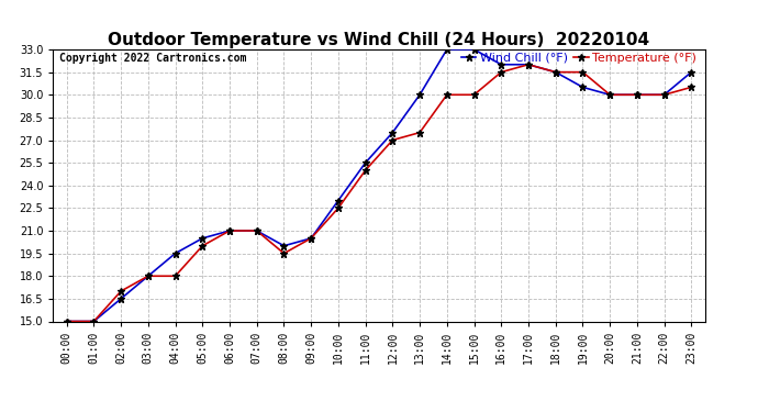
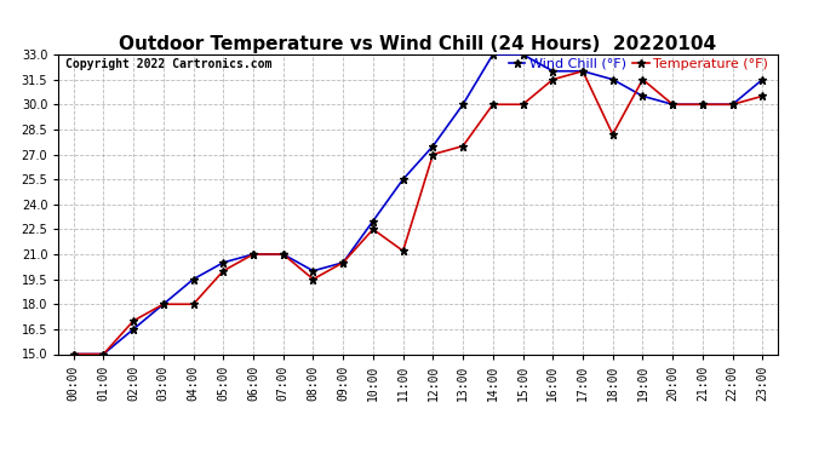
Temperature (°F)/11:00: 25.0 -> 21.2
Temperature (°F)/18:00: 31.5 -> 28.2
